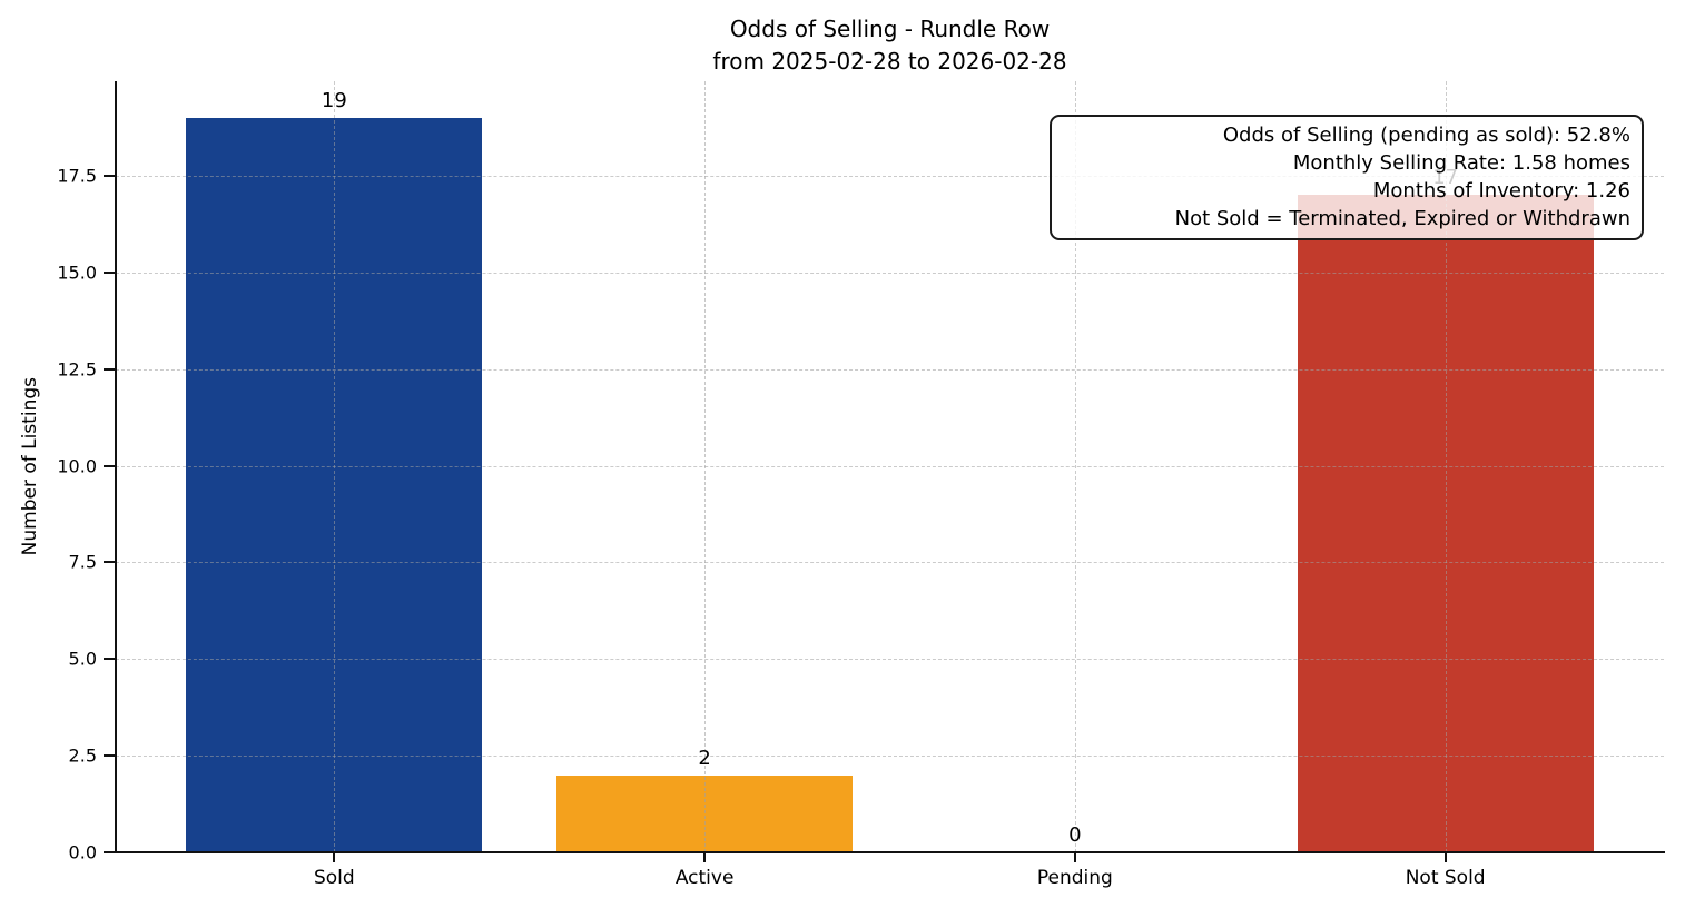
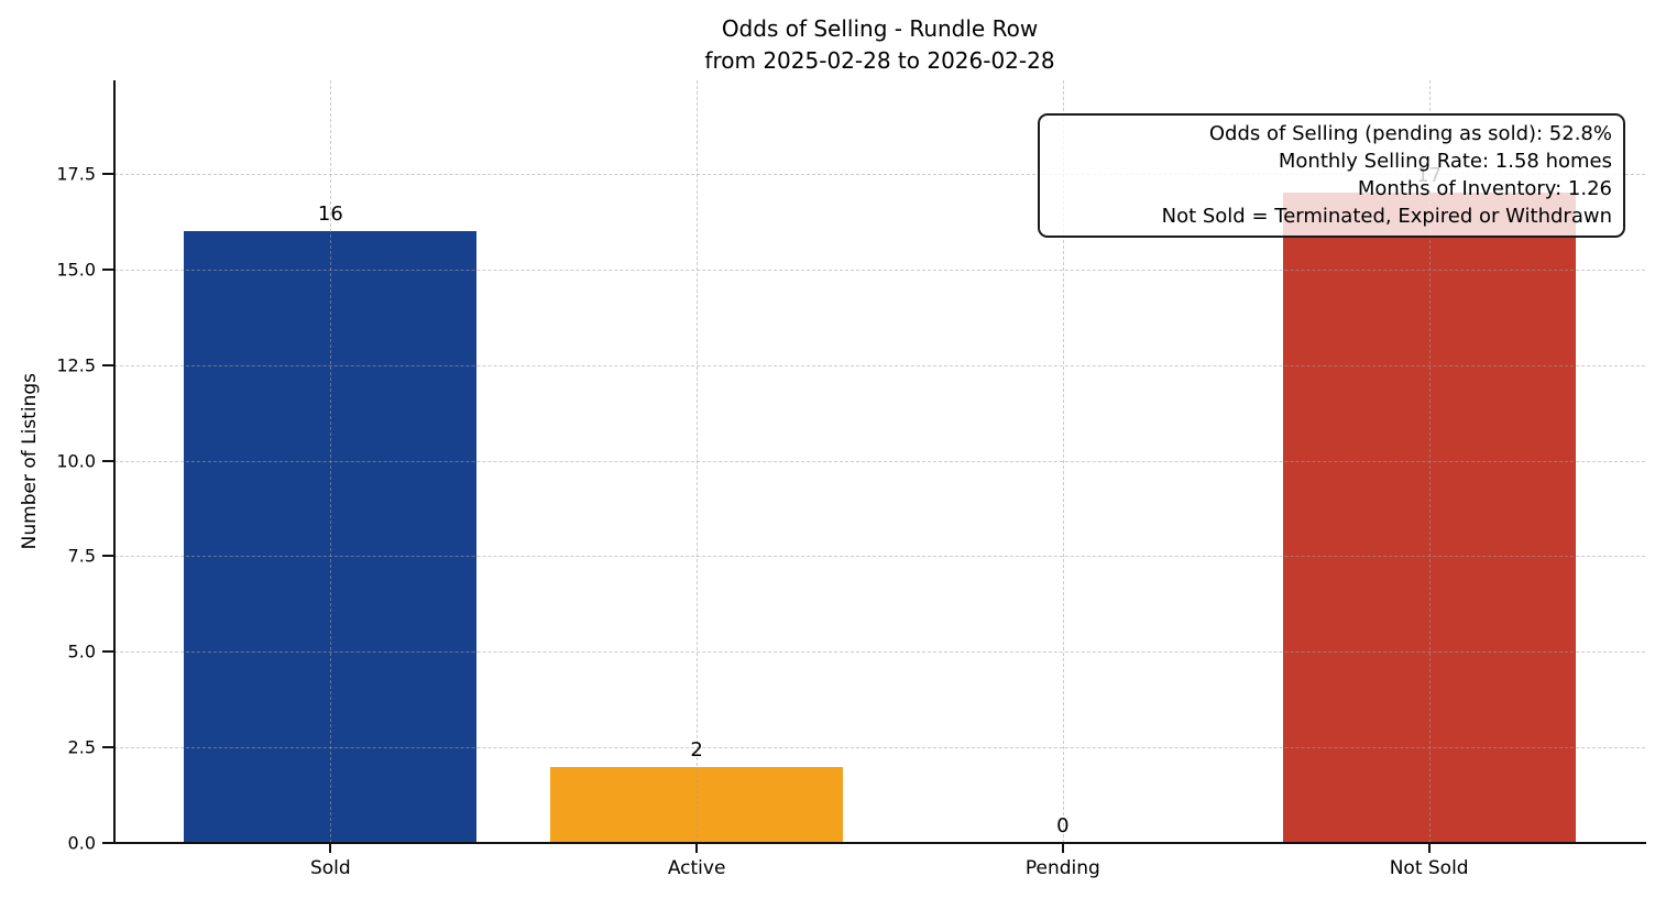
Sold: 19 -> 16
